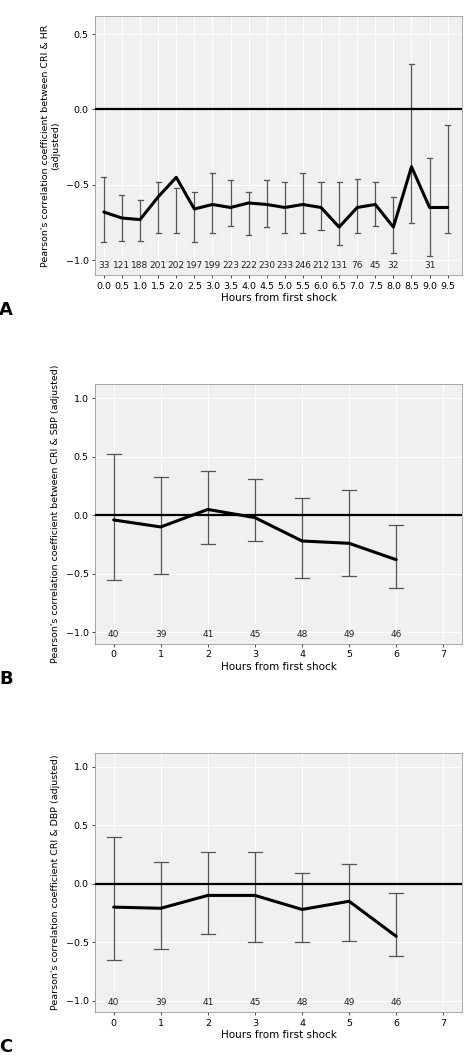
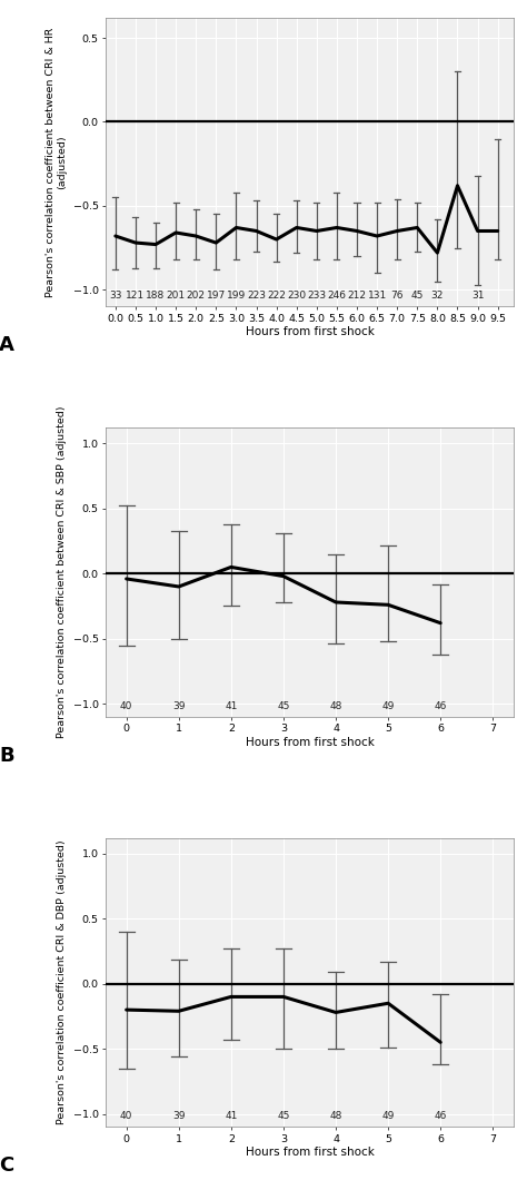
1.5: -0.58 -> -0.66
2.0: -0.45 -> -0.68
2.5: -0.66 -> -0.72
4.0: -0.62 -> -0.70
6.5: -0.78 -> -0.68
